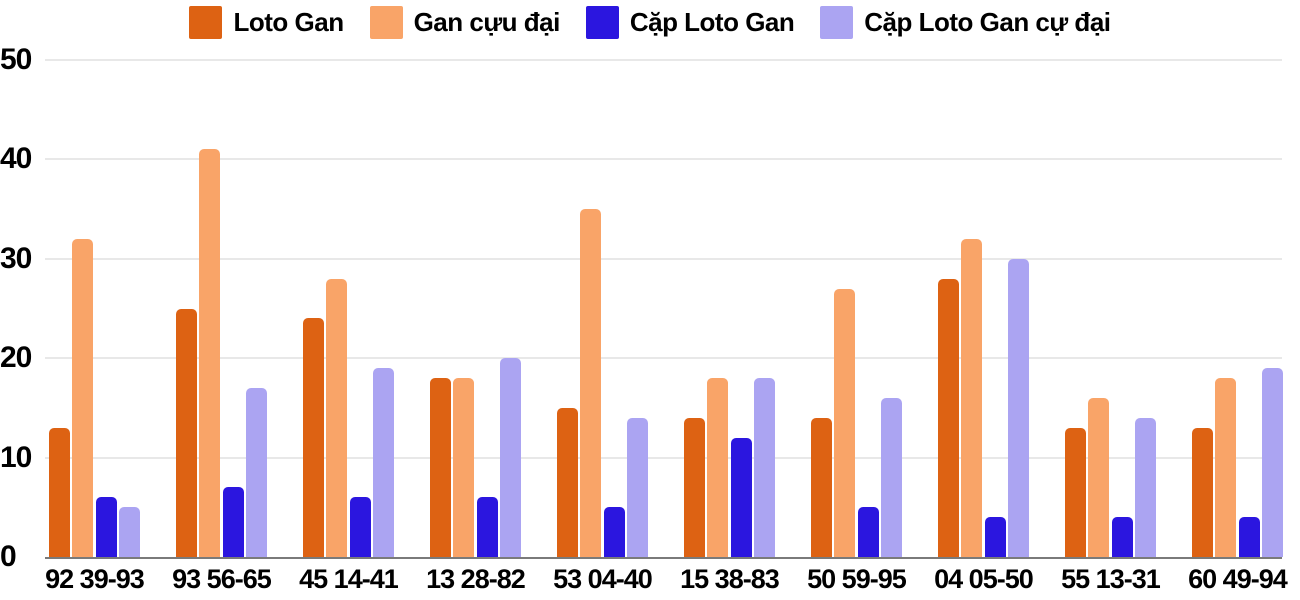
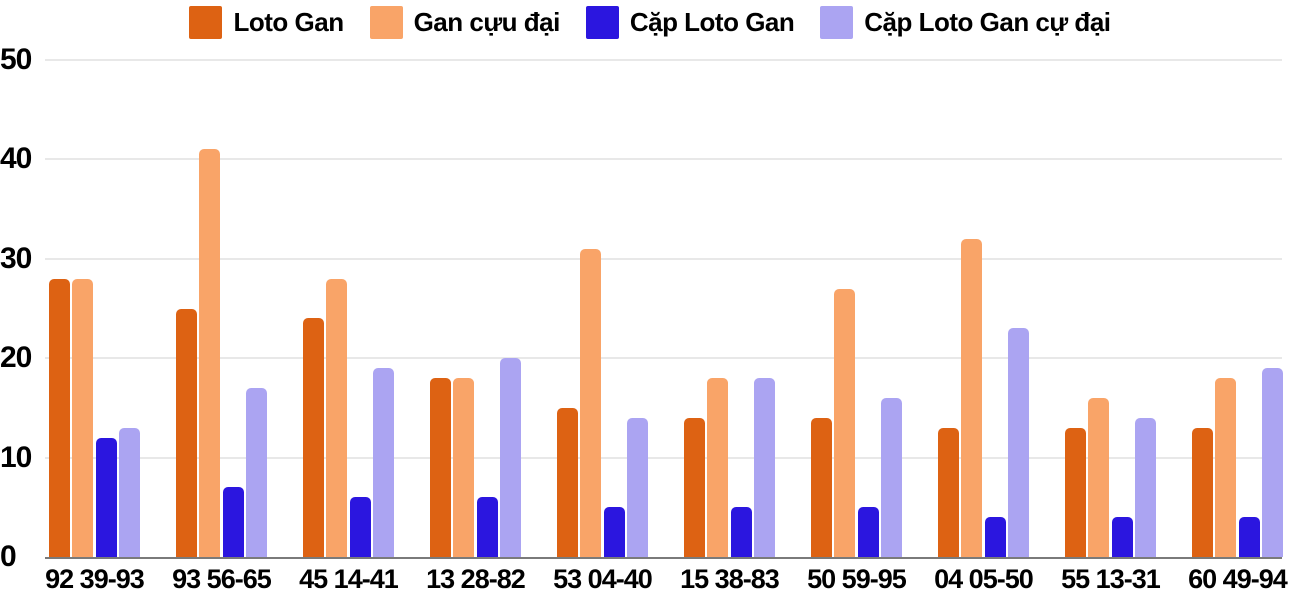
Loto Gan/92 39-93: 13 -> 28
Gan cựu đại/92 39-93: 32 -> 28
Cặp Loto Gan/92 39-93: 6 -> 12
Cặp Loto Gan cự đại/92 39-93: 5 -> 13
Gan cựu đại/53 04-40: 35 -> 31
Cặp Loto Gan/15 38-83: 12 -> 5
Loto Gan/04 05-50: 28 -> 13
Cặp Loto Gan cự đại/04 05-50: 30 -> 23
